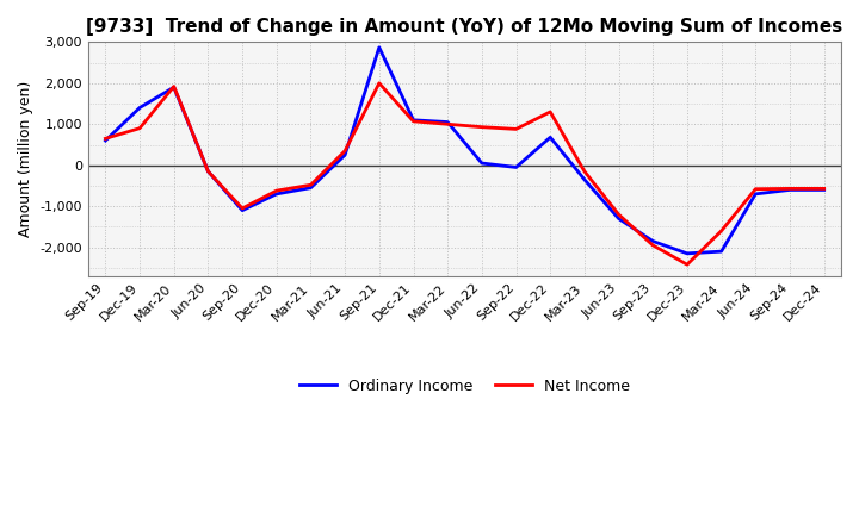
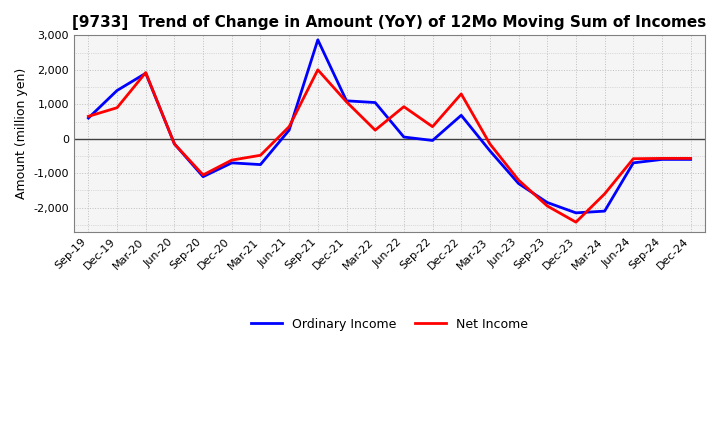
Ordinary Income/Mar-21: -550 -> -750
Net Income/Mar-22: 1,000 -> 250
Net Income/Sep-22: 880 -> 350
